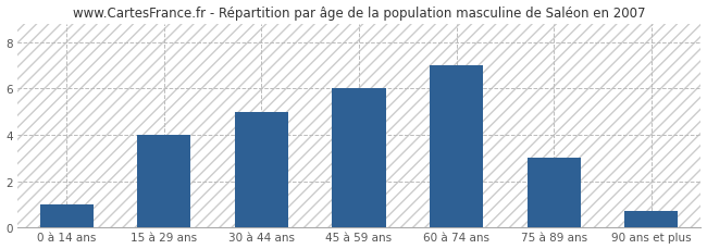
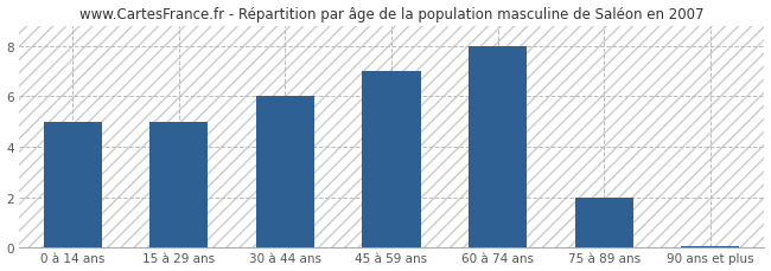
0 à 14 ans: 1.00 -> 5.00
15 à 29 ans: 4.00 -> 5.00
30 à 44 ans: 5.00 -> 6.00
45 à 59 ans: 6.00 -> 7.00
60 à 74 ans: 7.00 -> 8.00
75 à 89 ans: 3.00 -> 2.00
90 ans et plus: 0.70 -> 0.07
